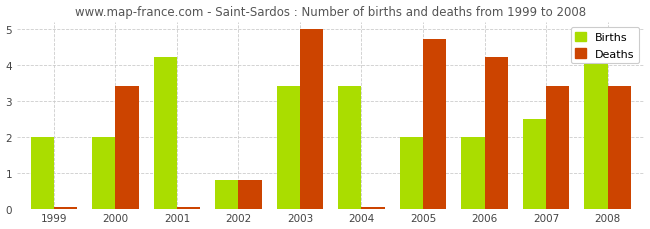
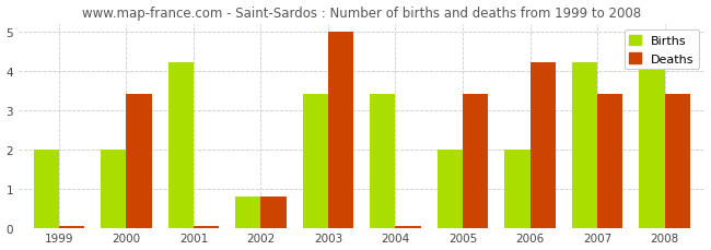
Deaths/2005: 4.70 -> 3.40
Births/2007: 2.5 -> 4.2
